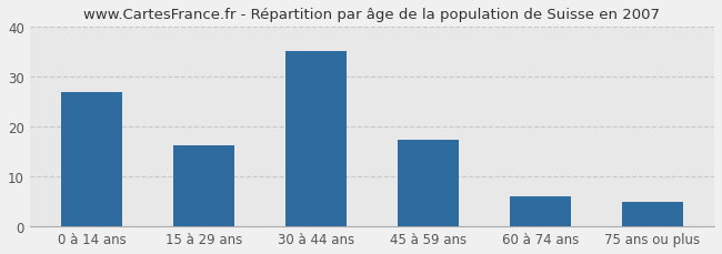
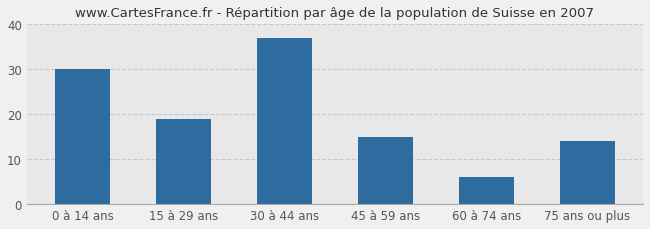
0 à 14 ans: 27.0 -> 30.0
15 à 29 ans: 16.2 -> 19.0
30 à 44 ans: 35.2 -> 37.0
45 à 59 ans: 17.3 -> 15.0
75 ans ou plus: 5.0 -> 14.0
